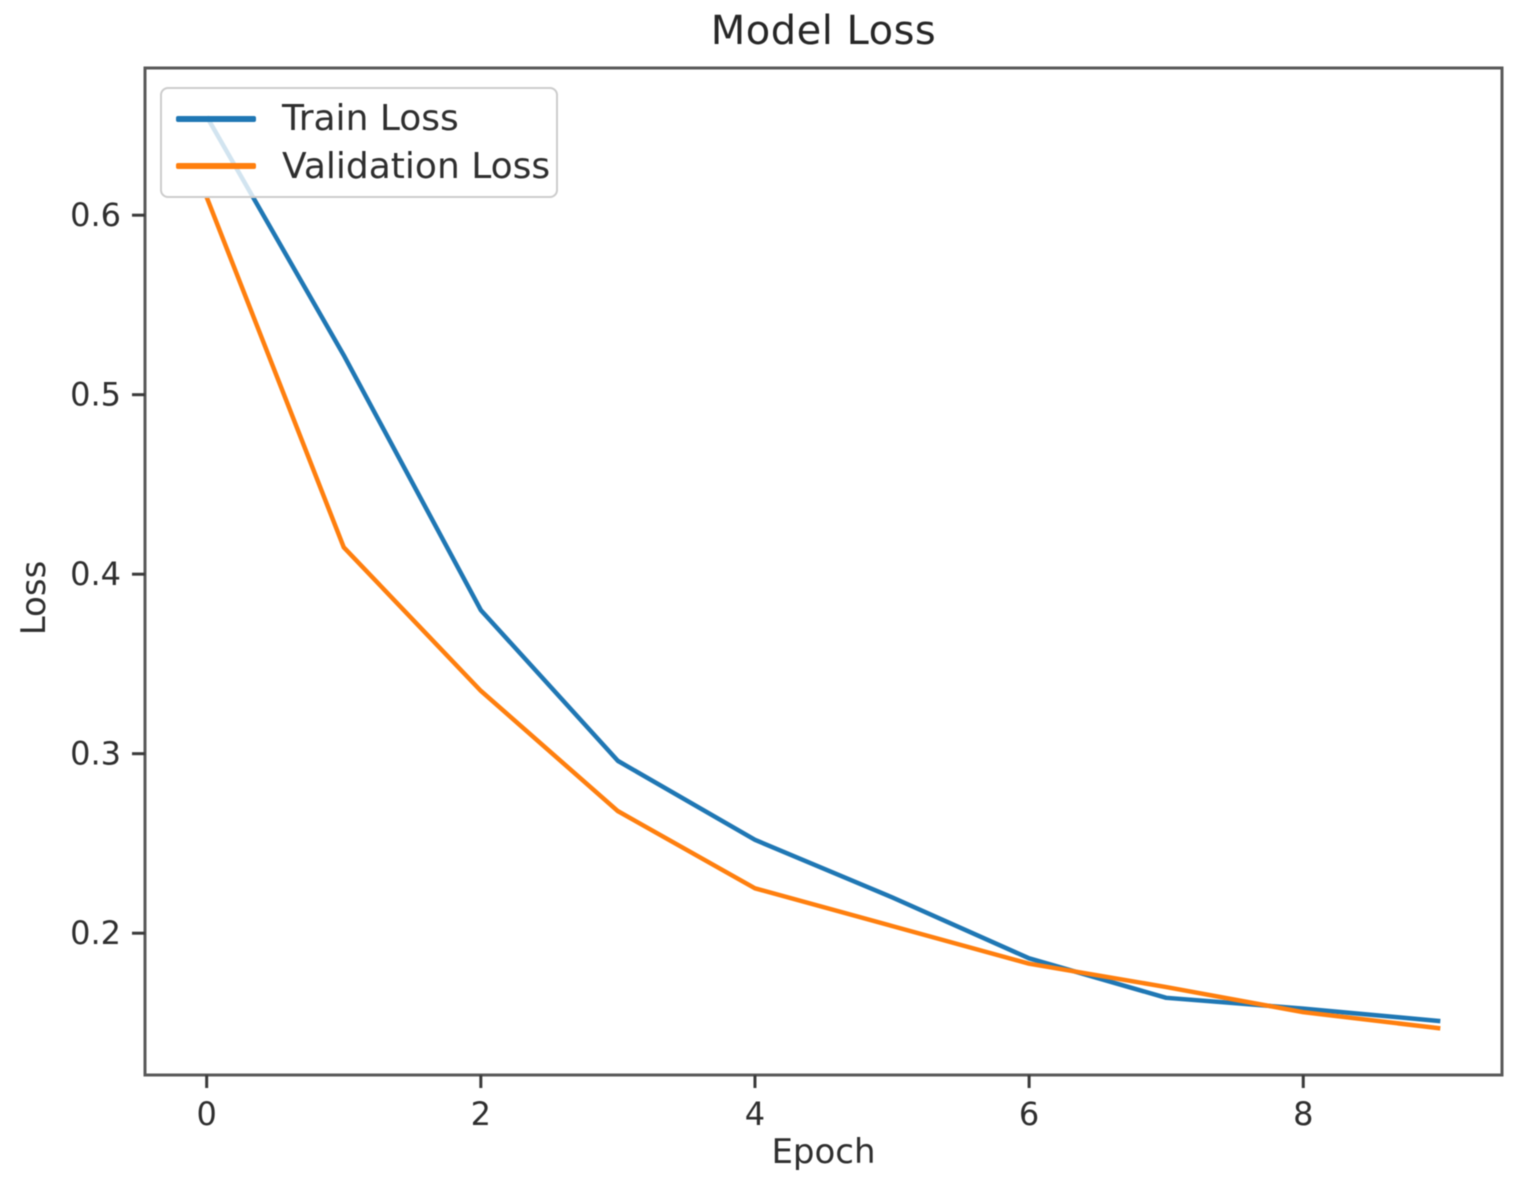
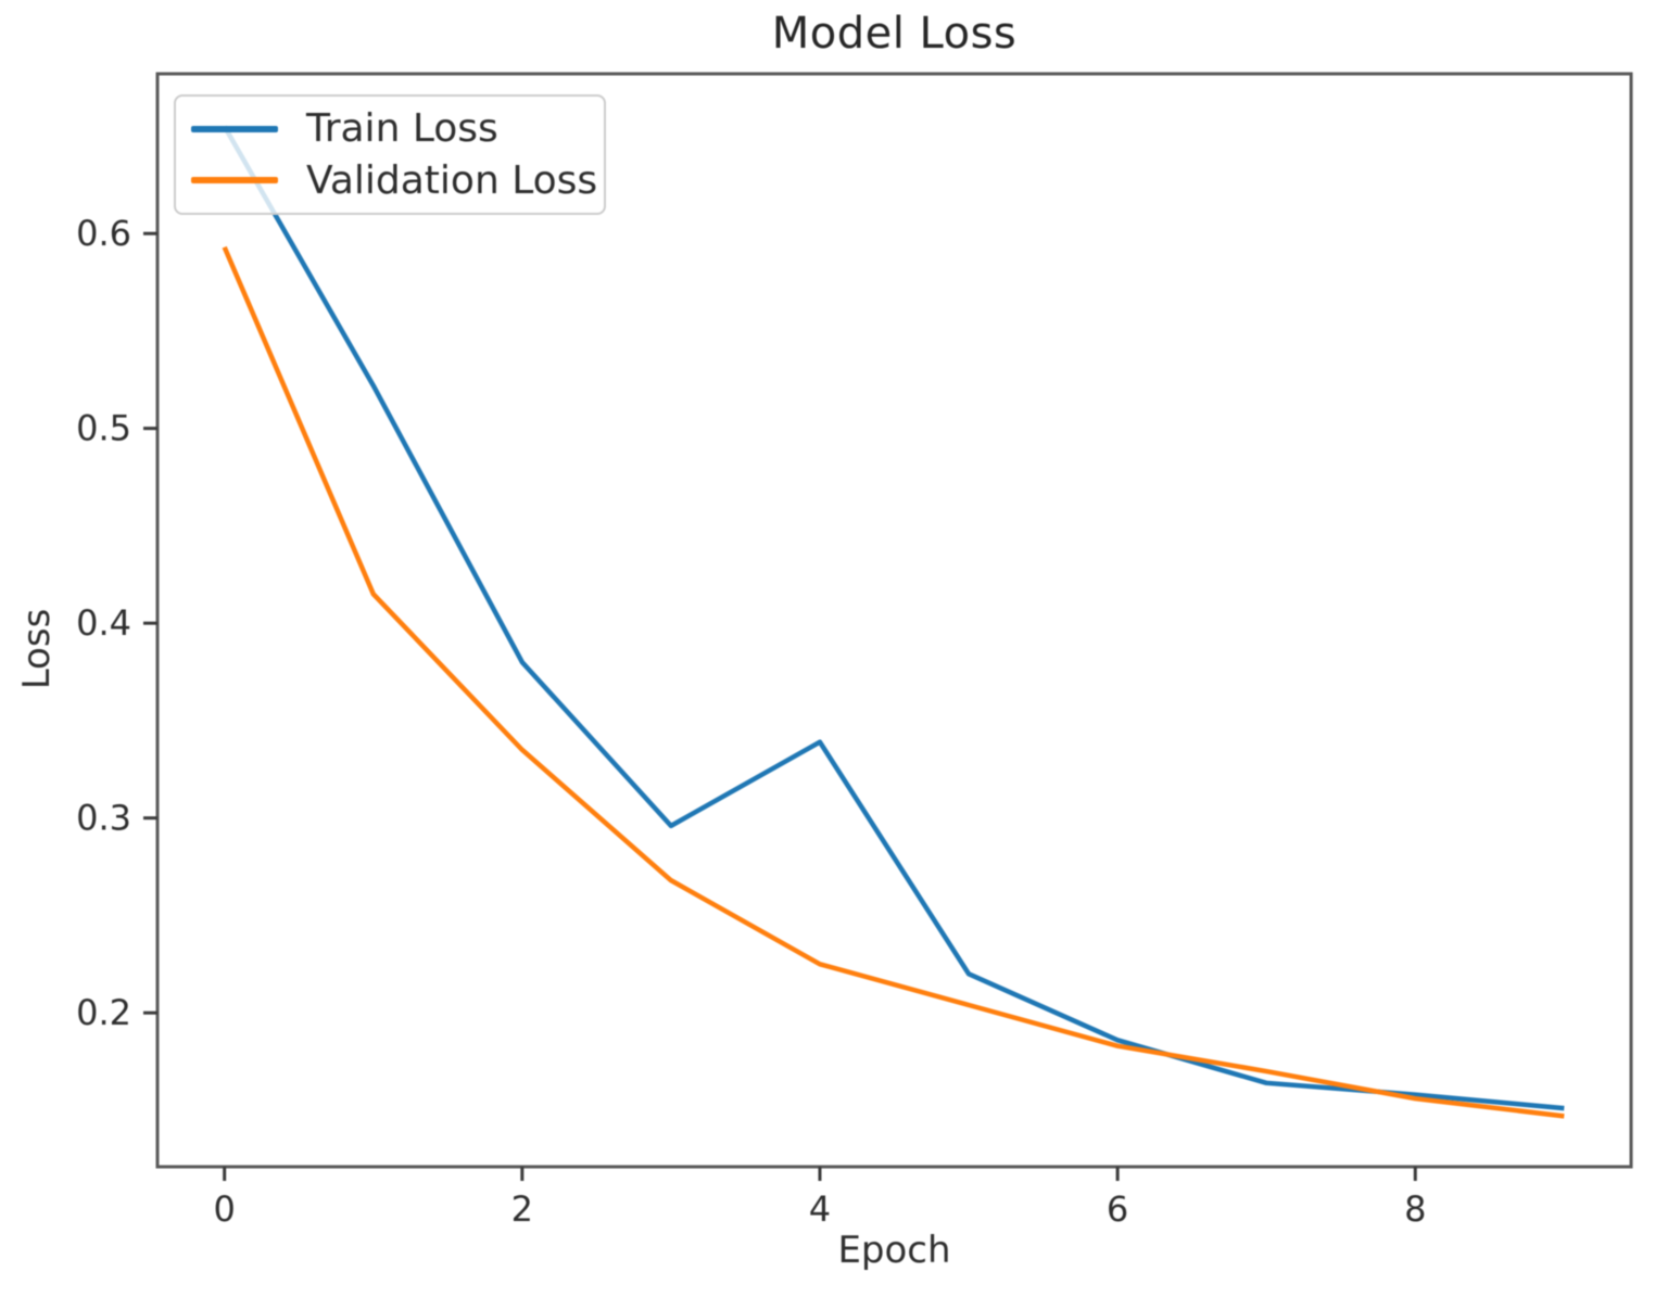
Validation Loss/0: 0.610 -> 0.593
Train Loss/4: 0.252 -> 0.339
